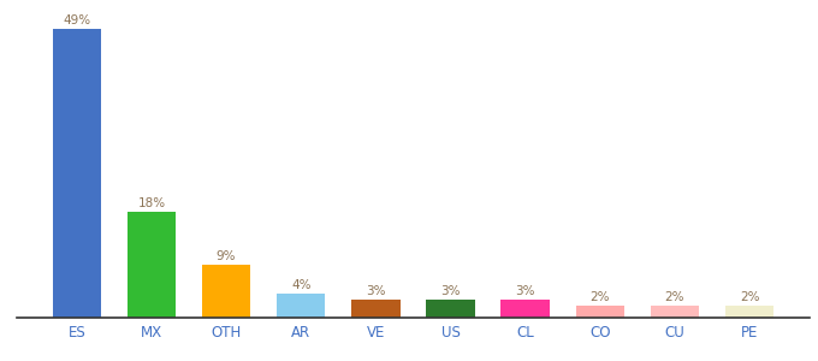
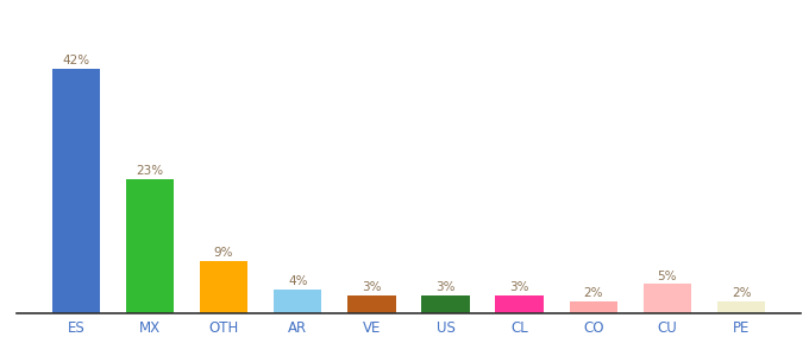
ES: 49% -> 42%
MX: 18% -> 23%
CU: 2% -> 5%
